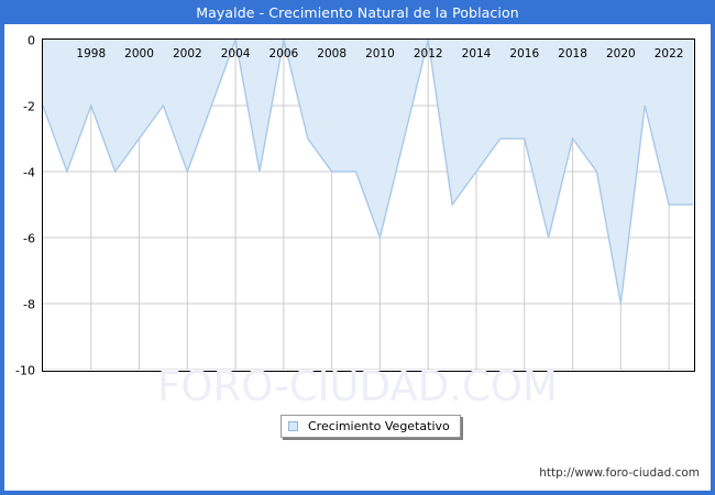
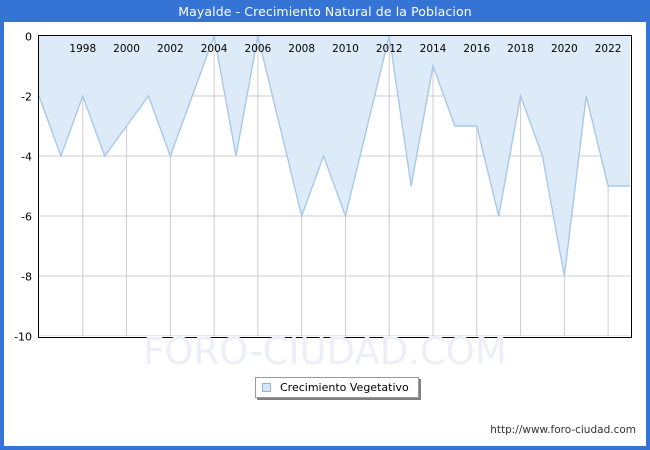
2008: -4 -> -6
2014: -4 -> -1
2018: -3 -> -2
